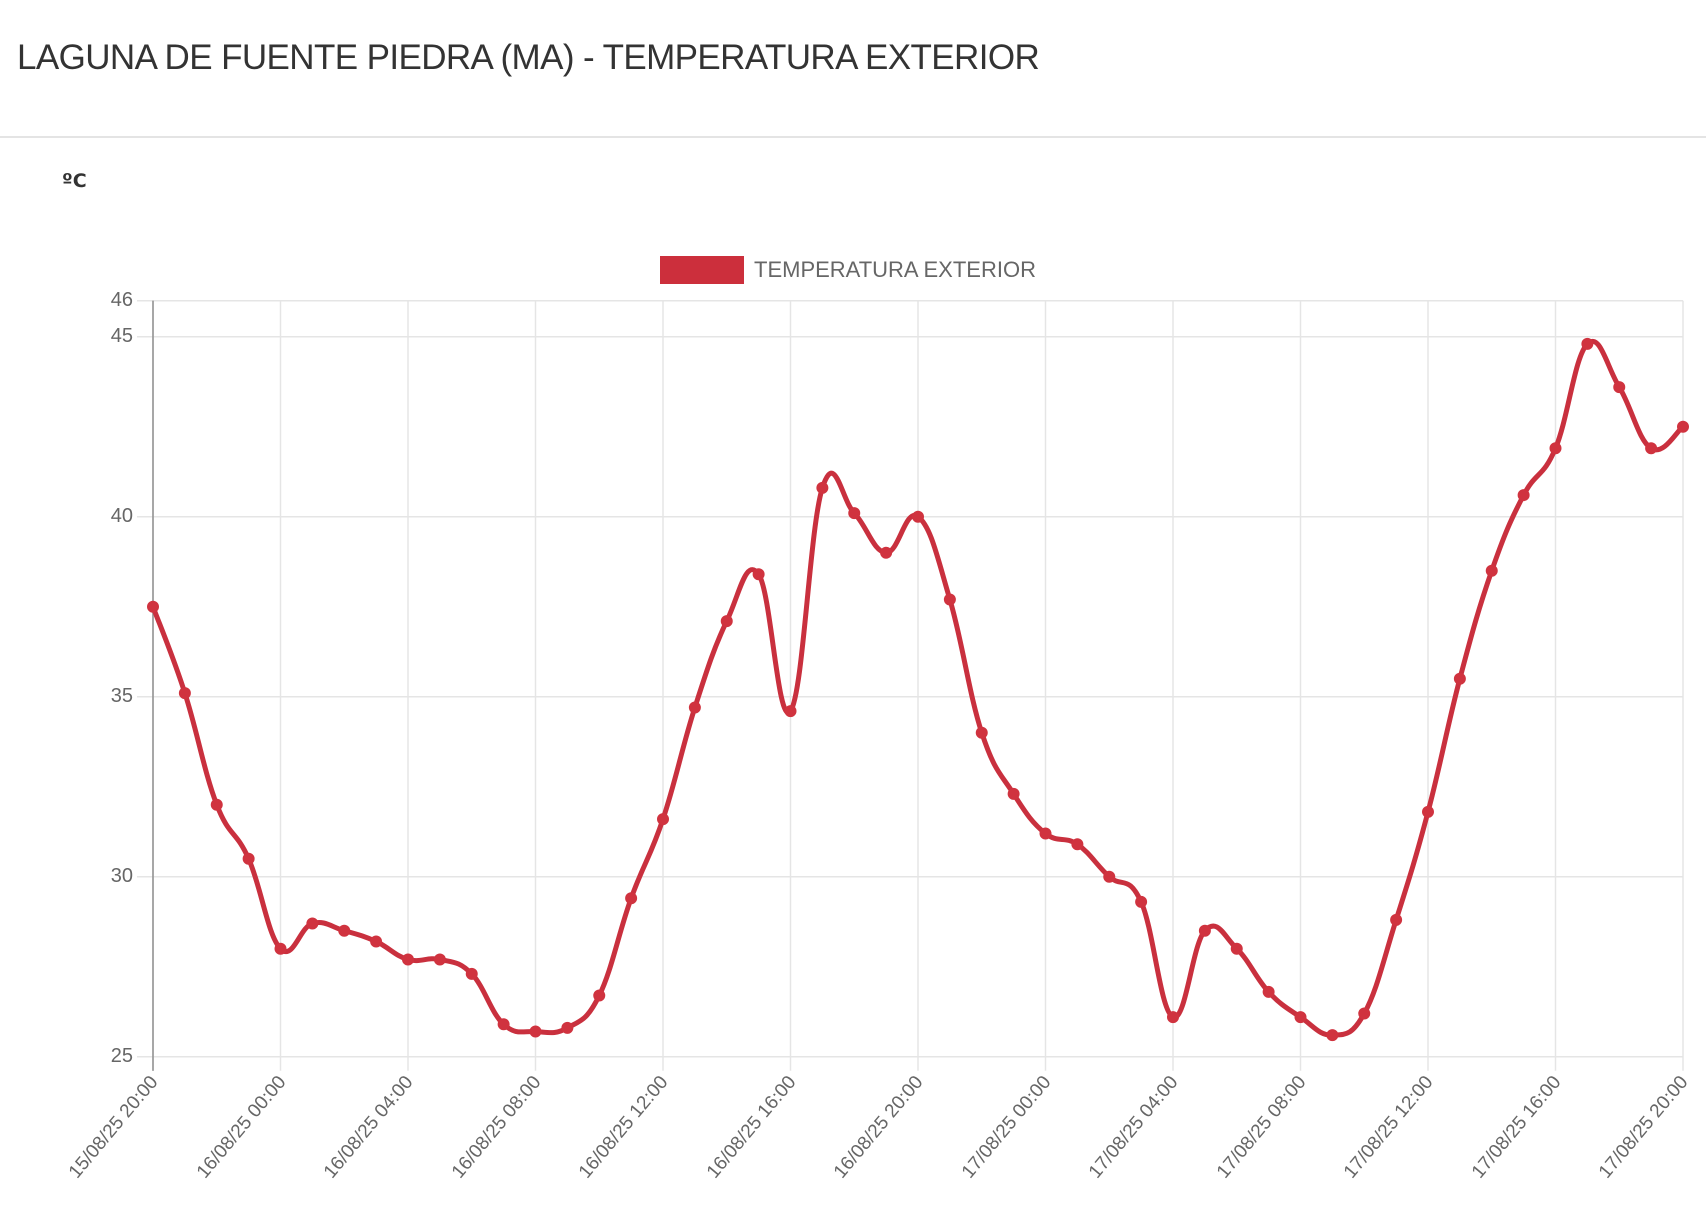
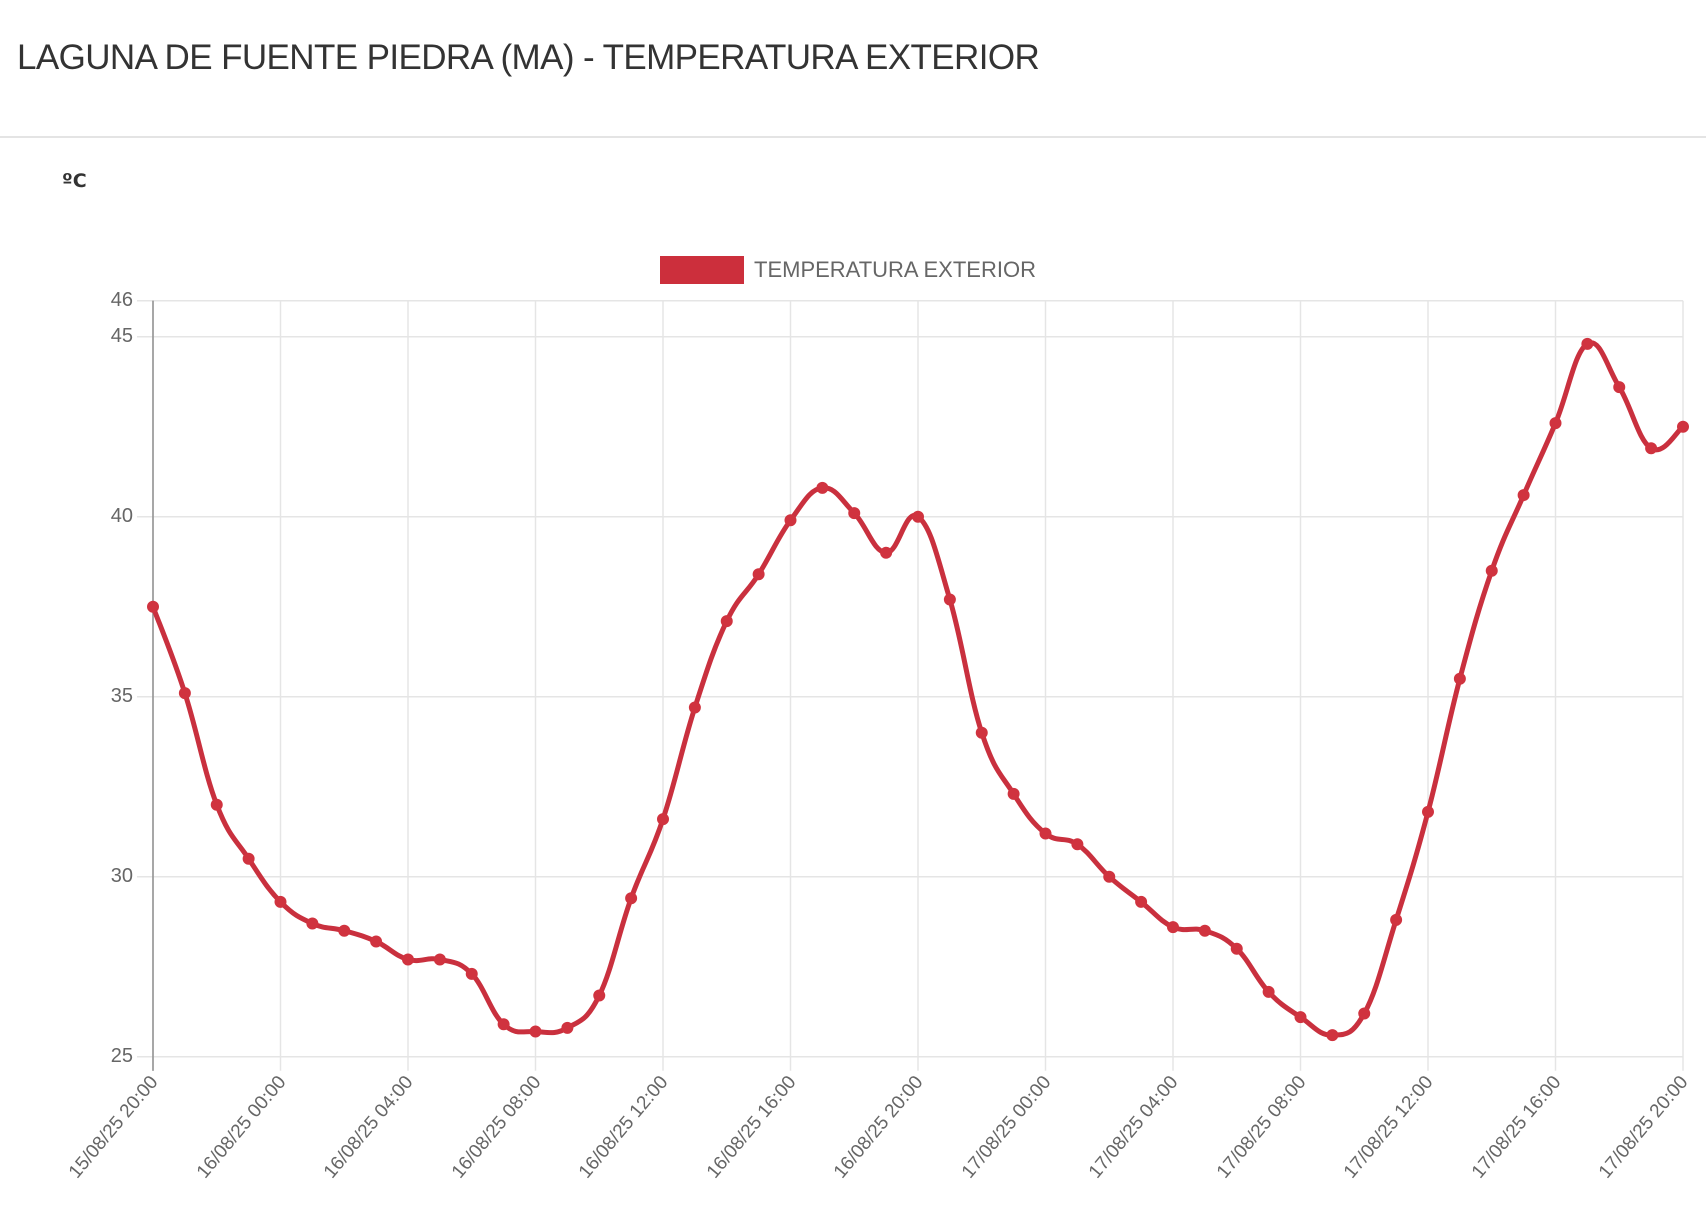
16/08/25 00:00: 28.0 -> 29.3
16/08/25 16:00: 34.6 -> 39.9
17/08/25 04:00: 26.1 -> 28.6
17/08/25 16:00: 41.9 -> 42.6
